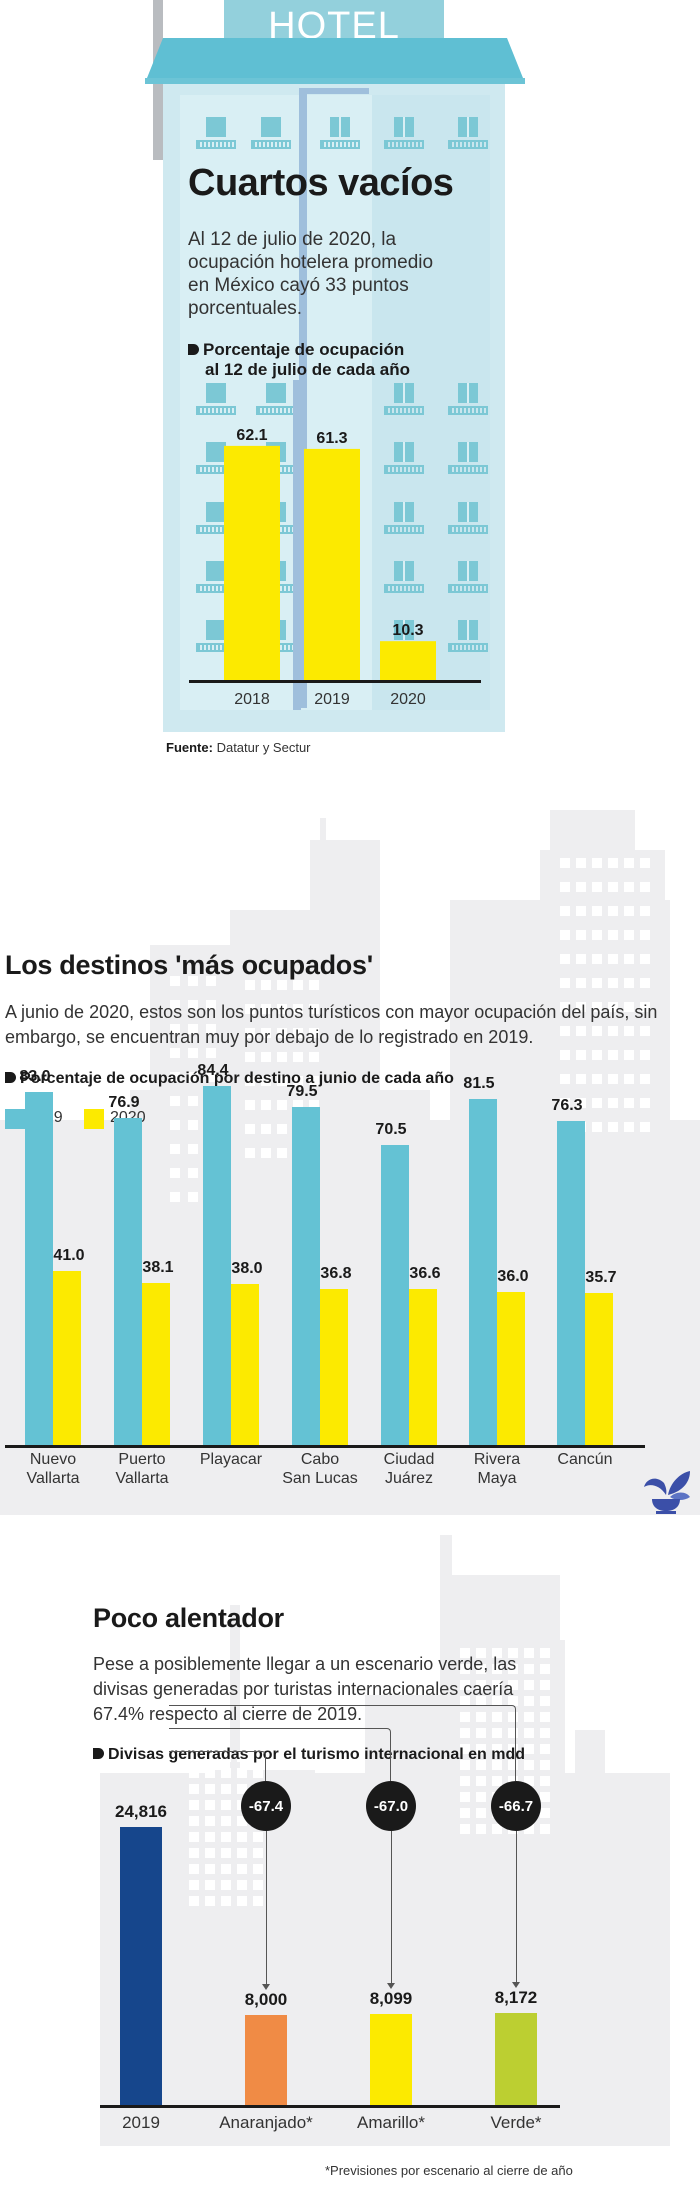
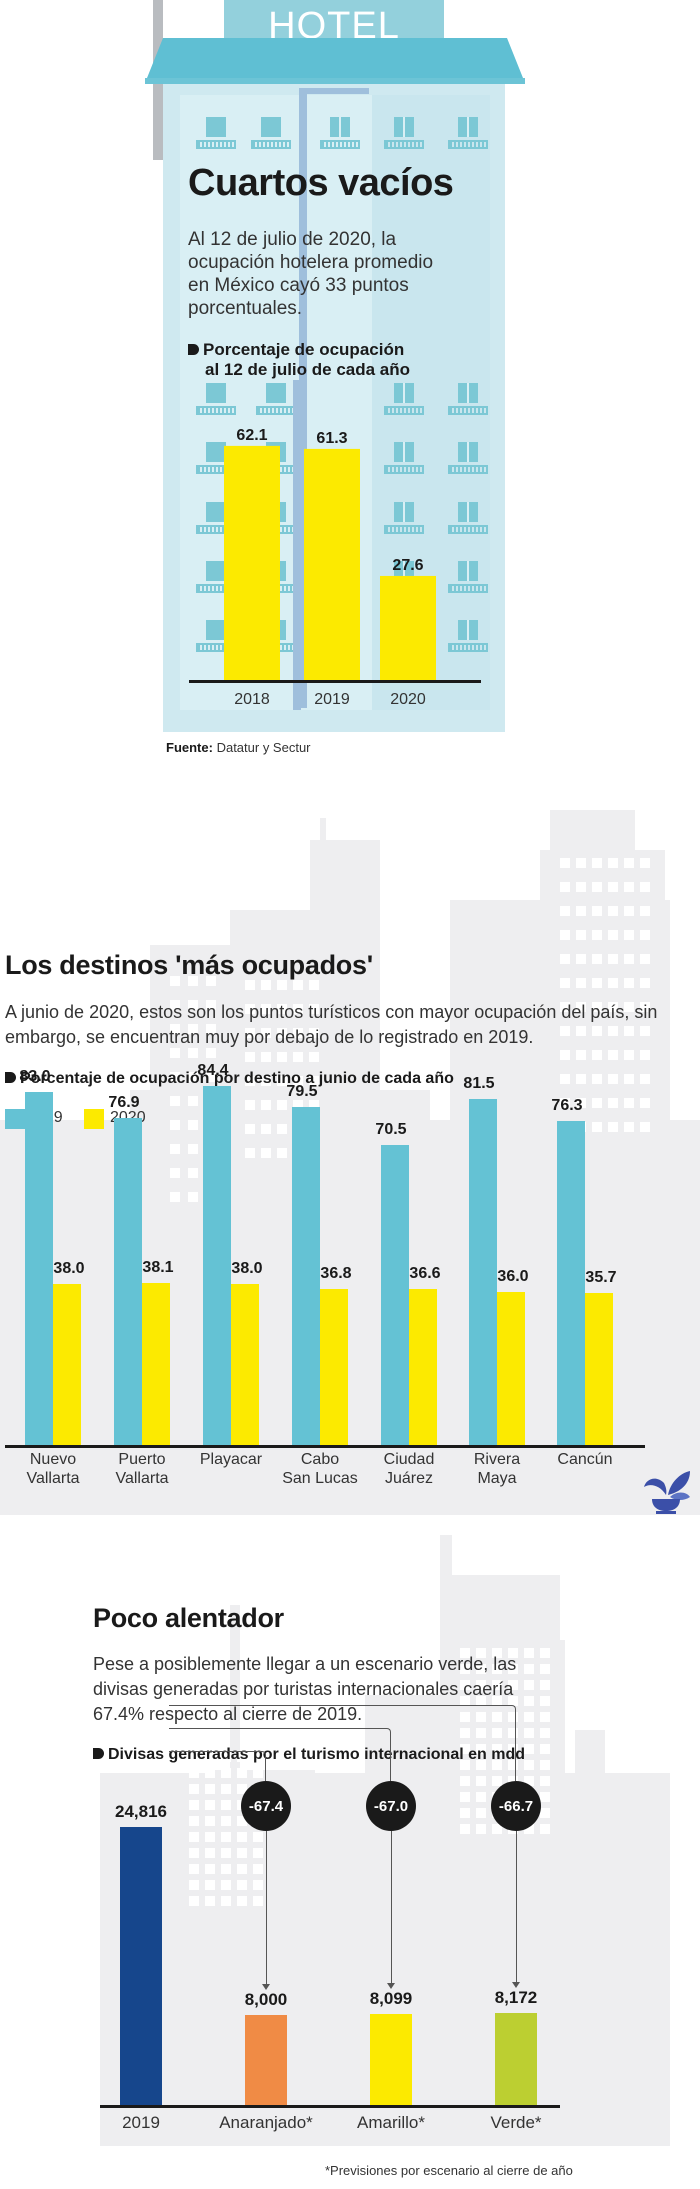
Porcentaje de ocupación al 12 de julio de cada año/2020: 10.3 -> 27.6
Porcentaje de ocupación por destino a junio de cada año/2020/Nuevo Vallarta: 41.0 -> 38.0
